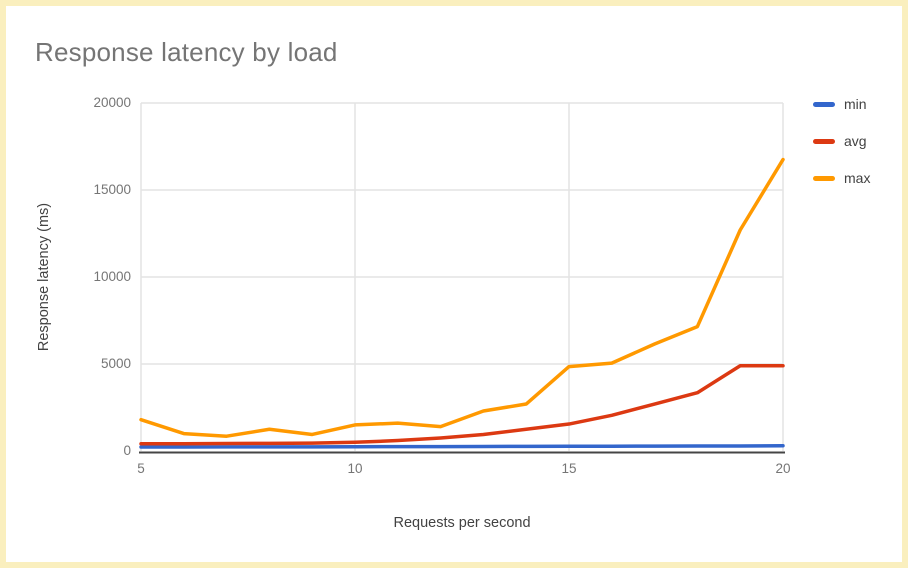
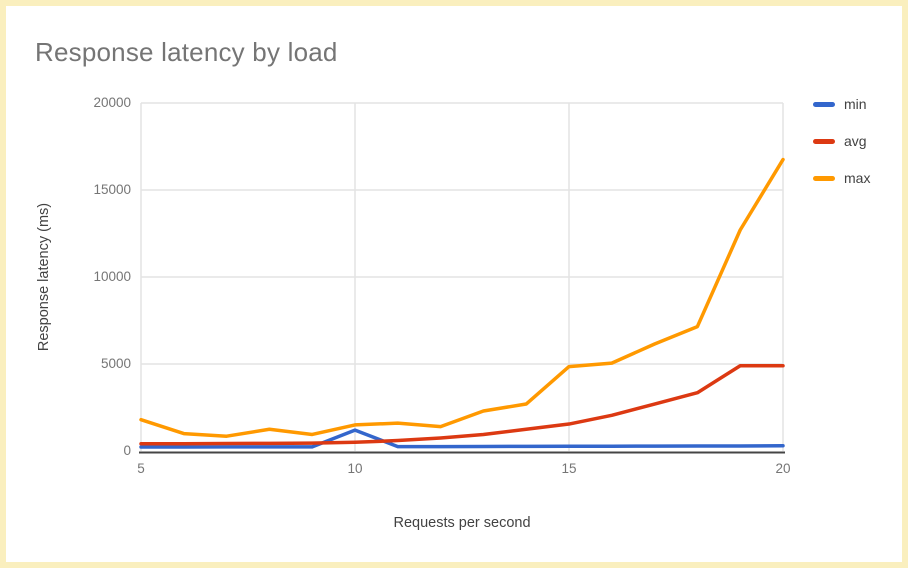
min/10: 200 -> 1200
